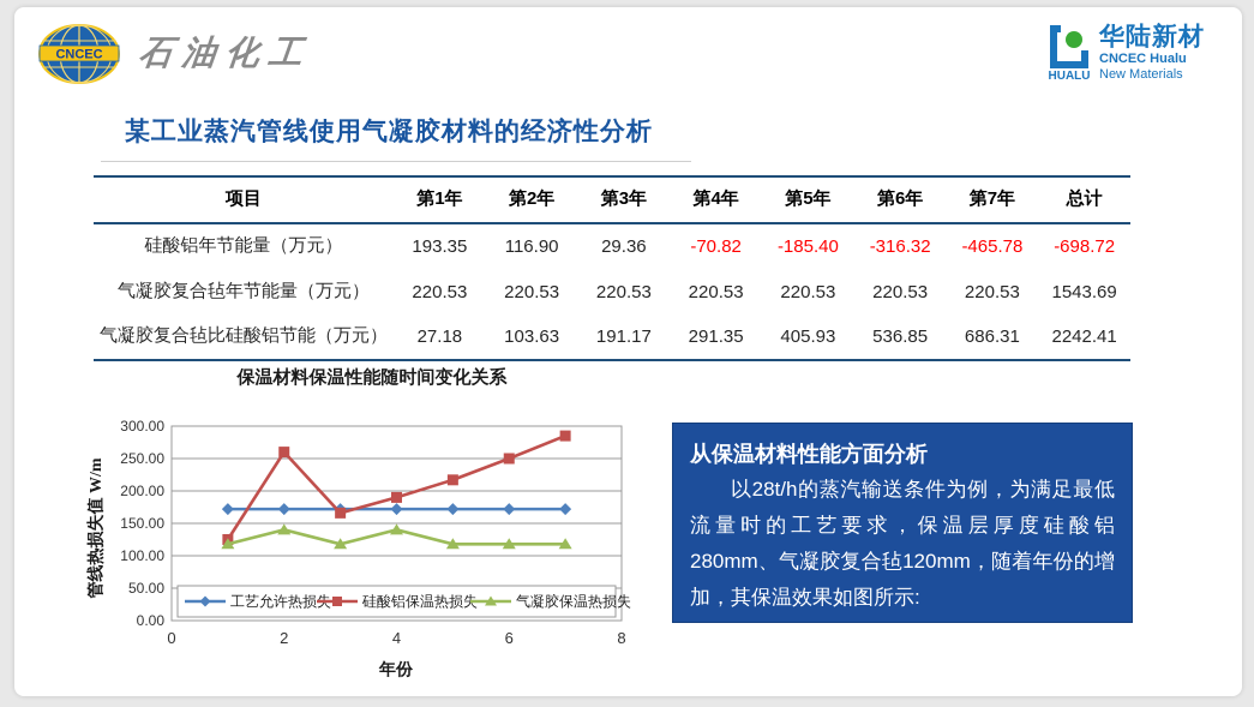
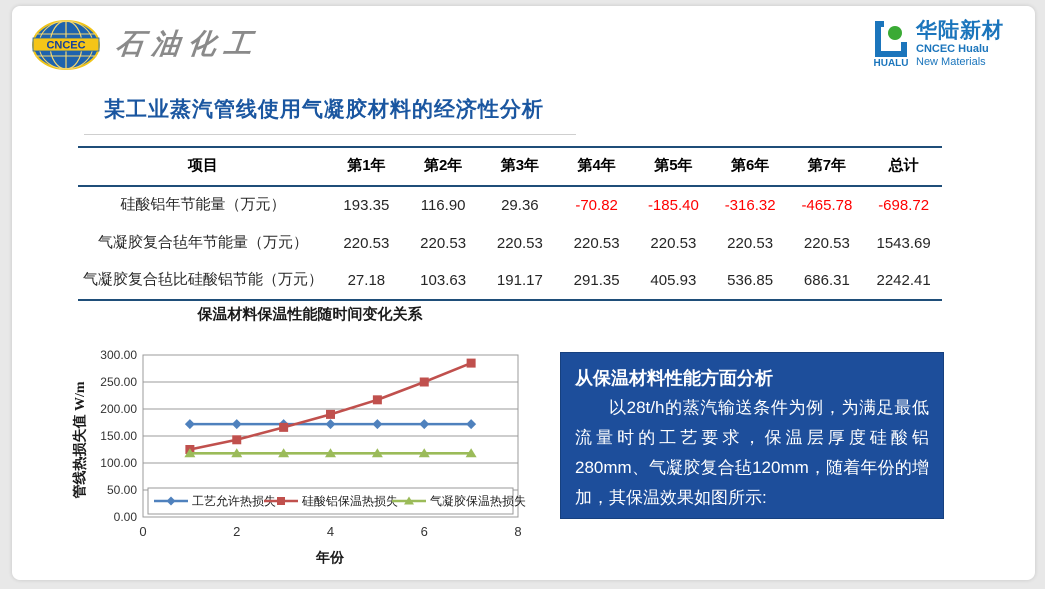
硅酸铝保温热损失/2: 260 -> 140
气凝胶保温热损失/2: 140 -> 120
气凝胶保温热损失/4: 140 -> 120
